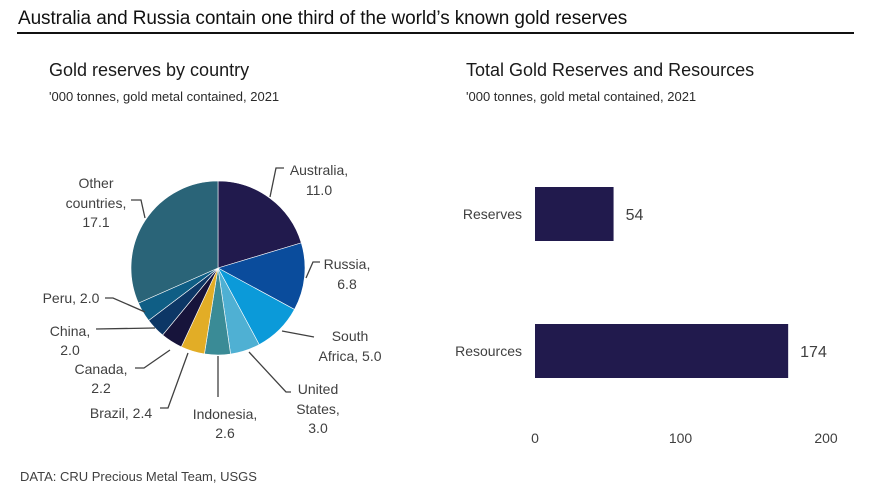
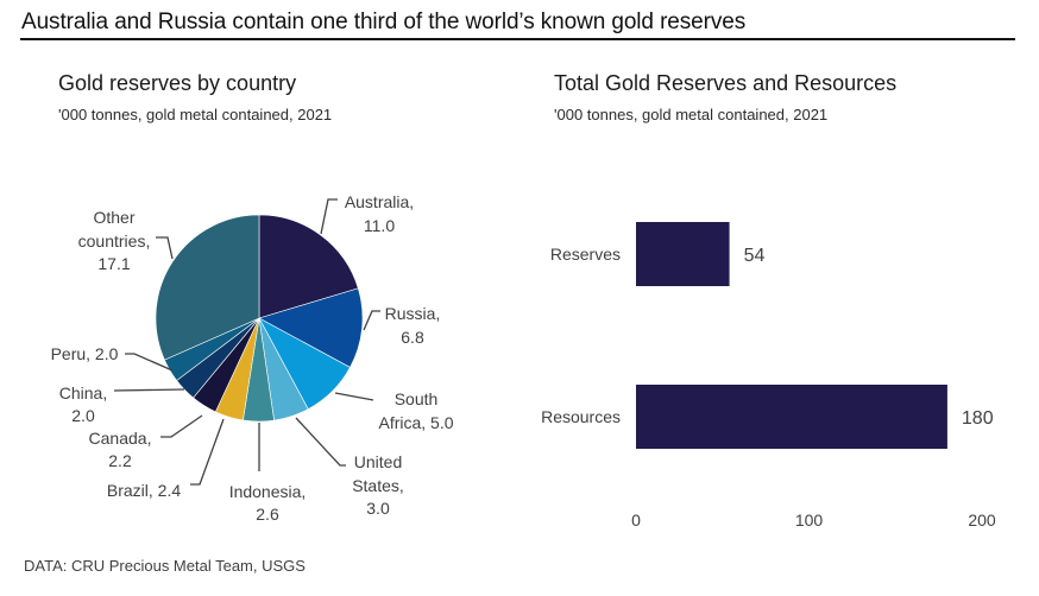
Total Gold Reserves and Resources/Resources: 174 -> 180
